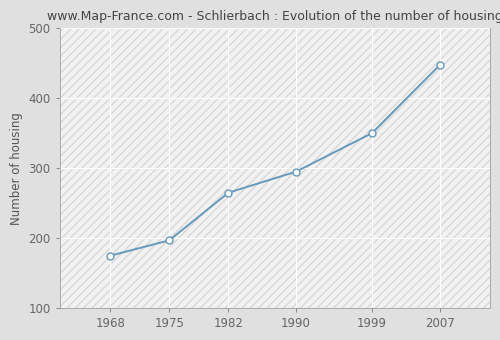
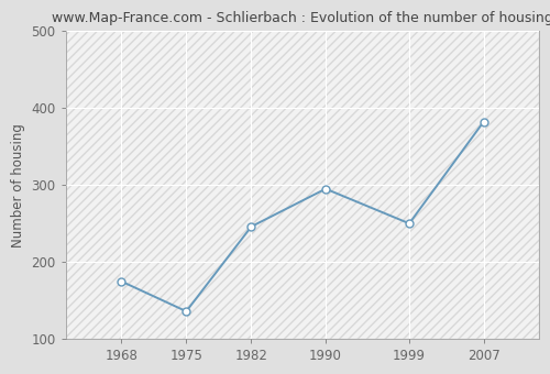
1975: 197 -> 136
1982: 265 -> 246
1999: 350 -> 250
2007: 447 -> 382
